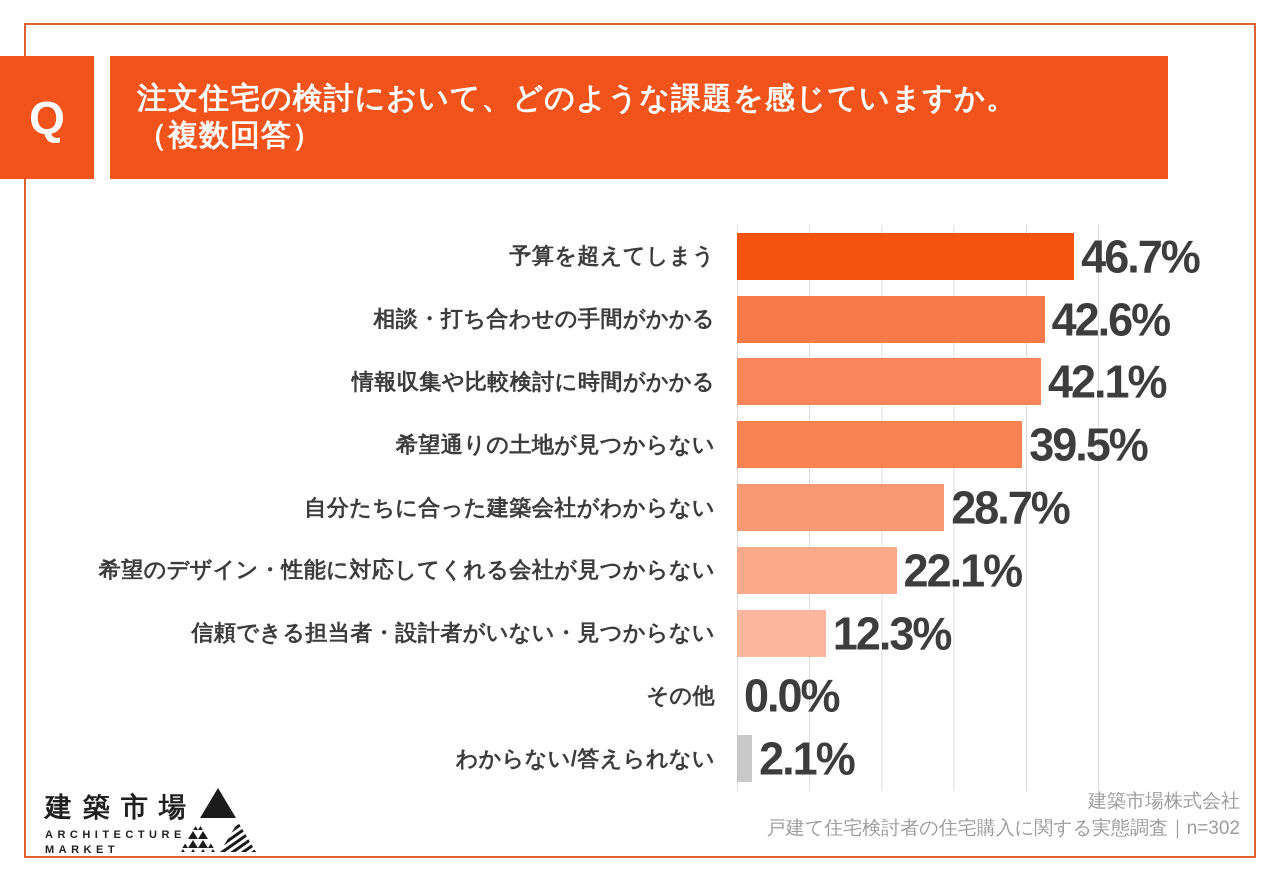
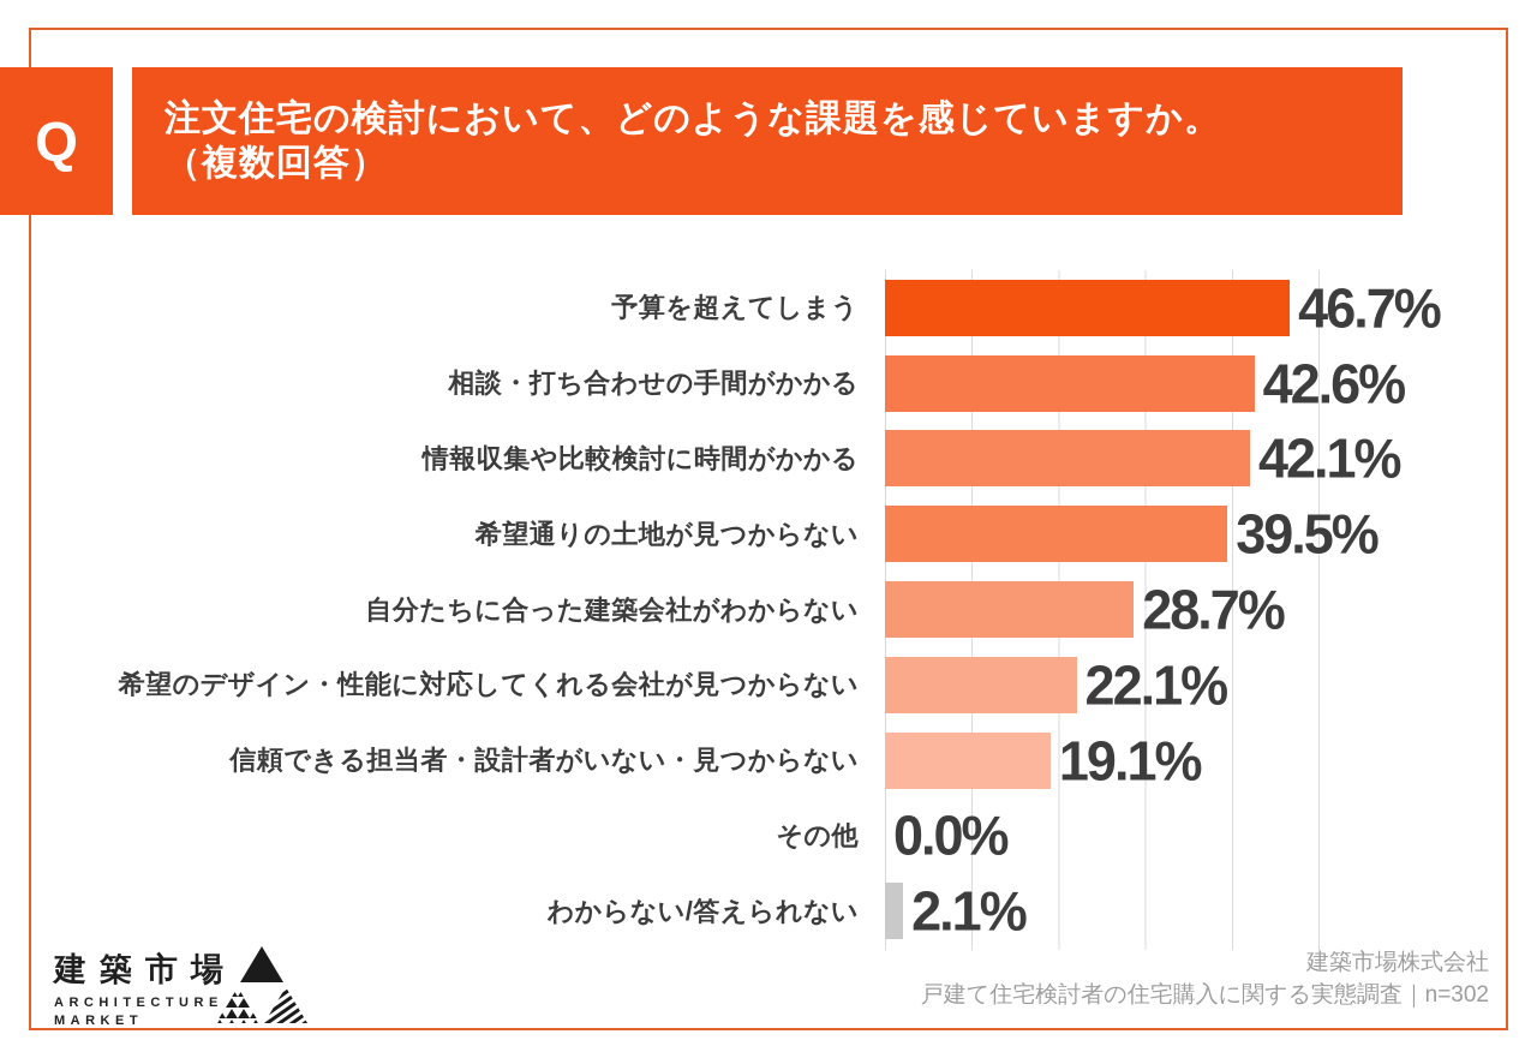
信頼できる担当者・設計者がいない・見つからない: 12.3% -> 19.1%
